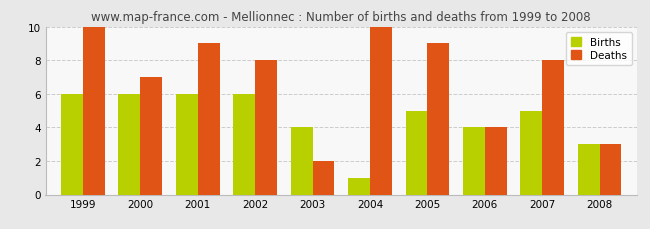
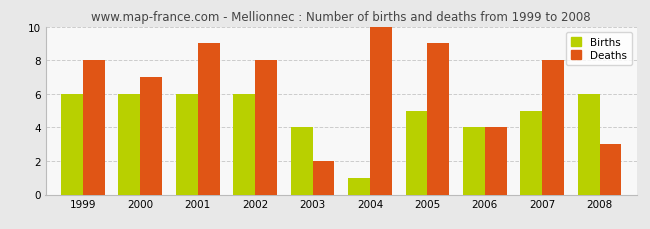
Deaths/1999: 10 -> 8
Births/2008: 3 -> 6
